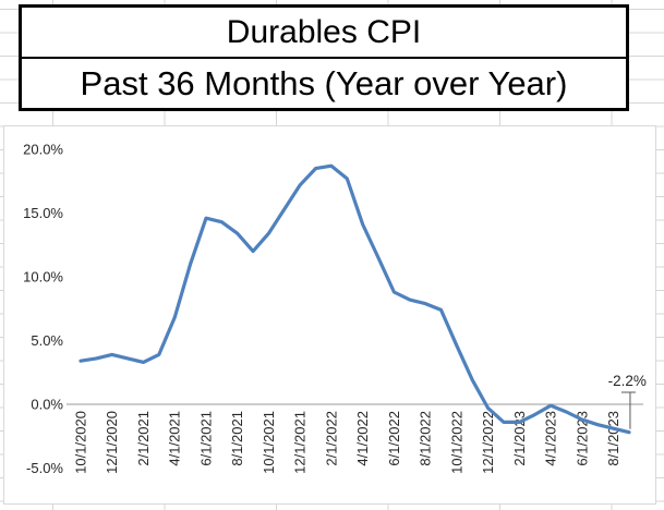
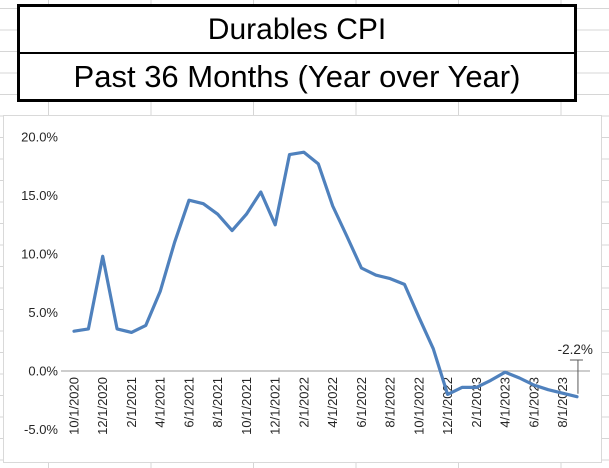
12/1/2020: 3.9% -> 9.8%
12/1/2021: 17.2% -> 12.5%
12/1/2022: -0.3% -> -2.0%
